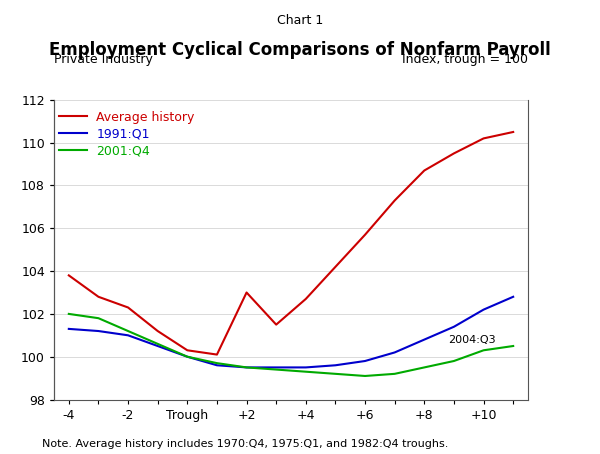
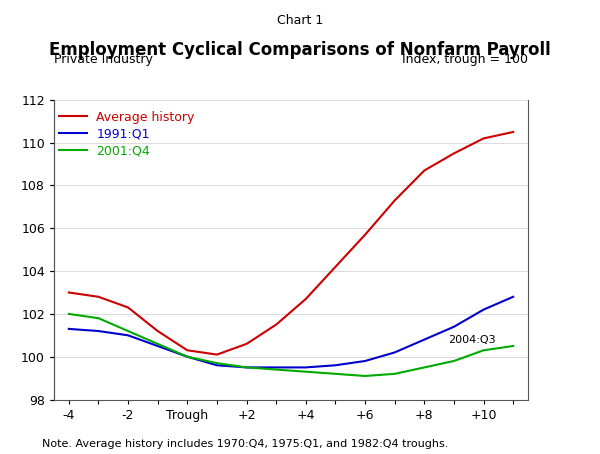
Average history/-4: 103.8 -> 103.0
Average history/+2: 103.0 -> 100.6
